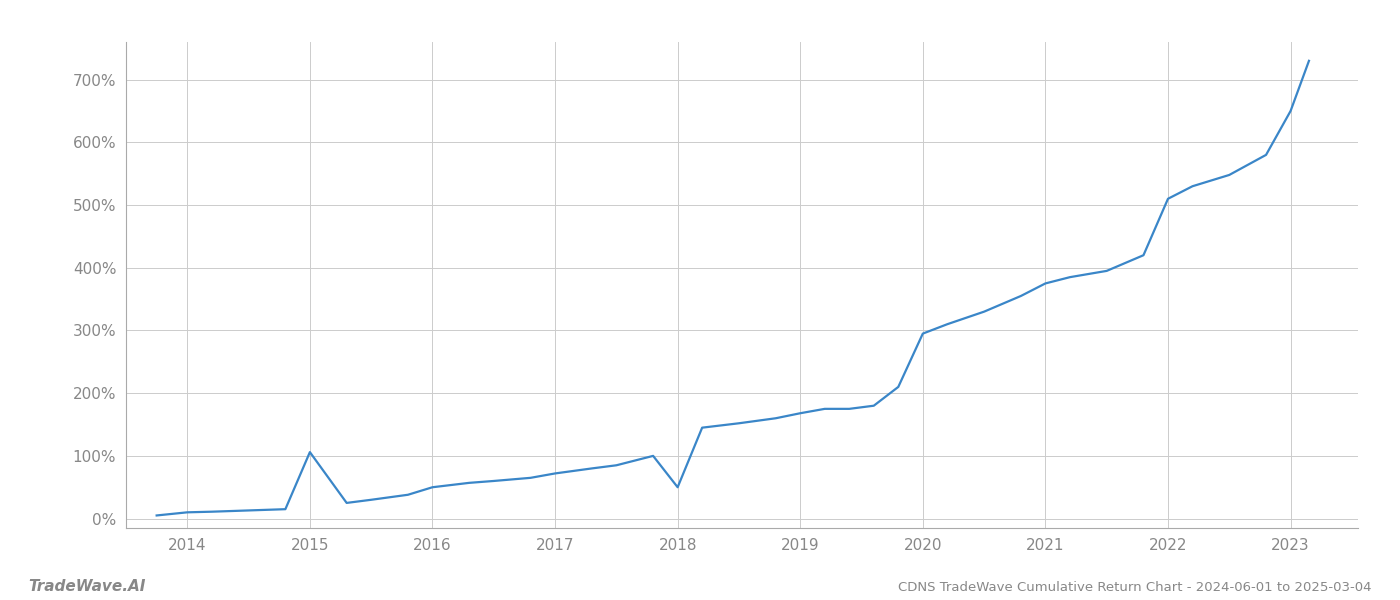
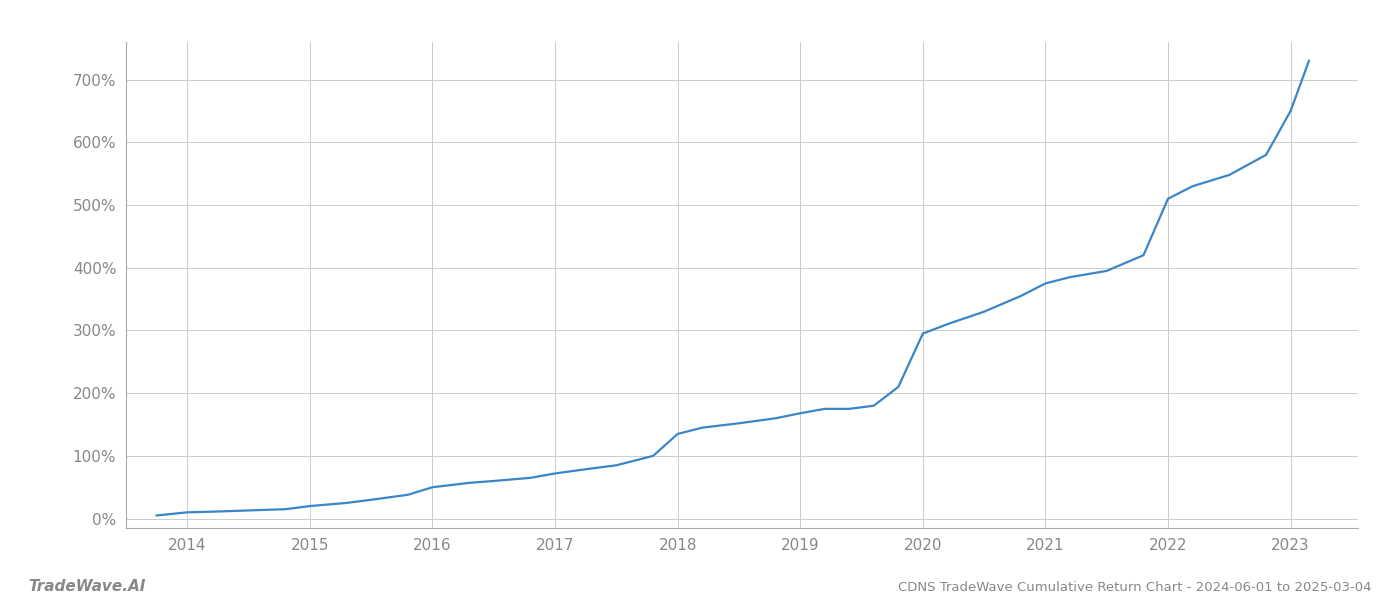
2015: 106% -> 20%
2018: 50% -> 135%
